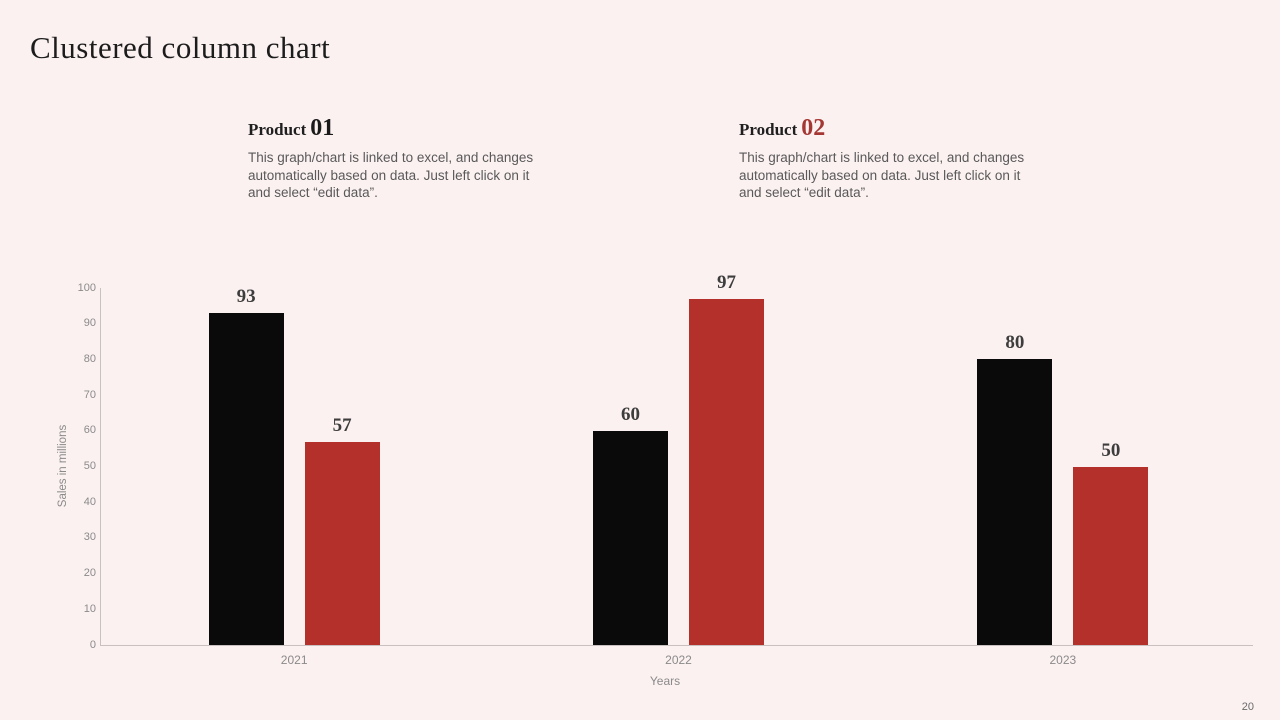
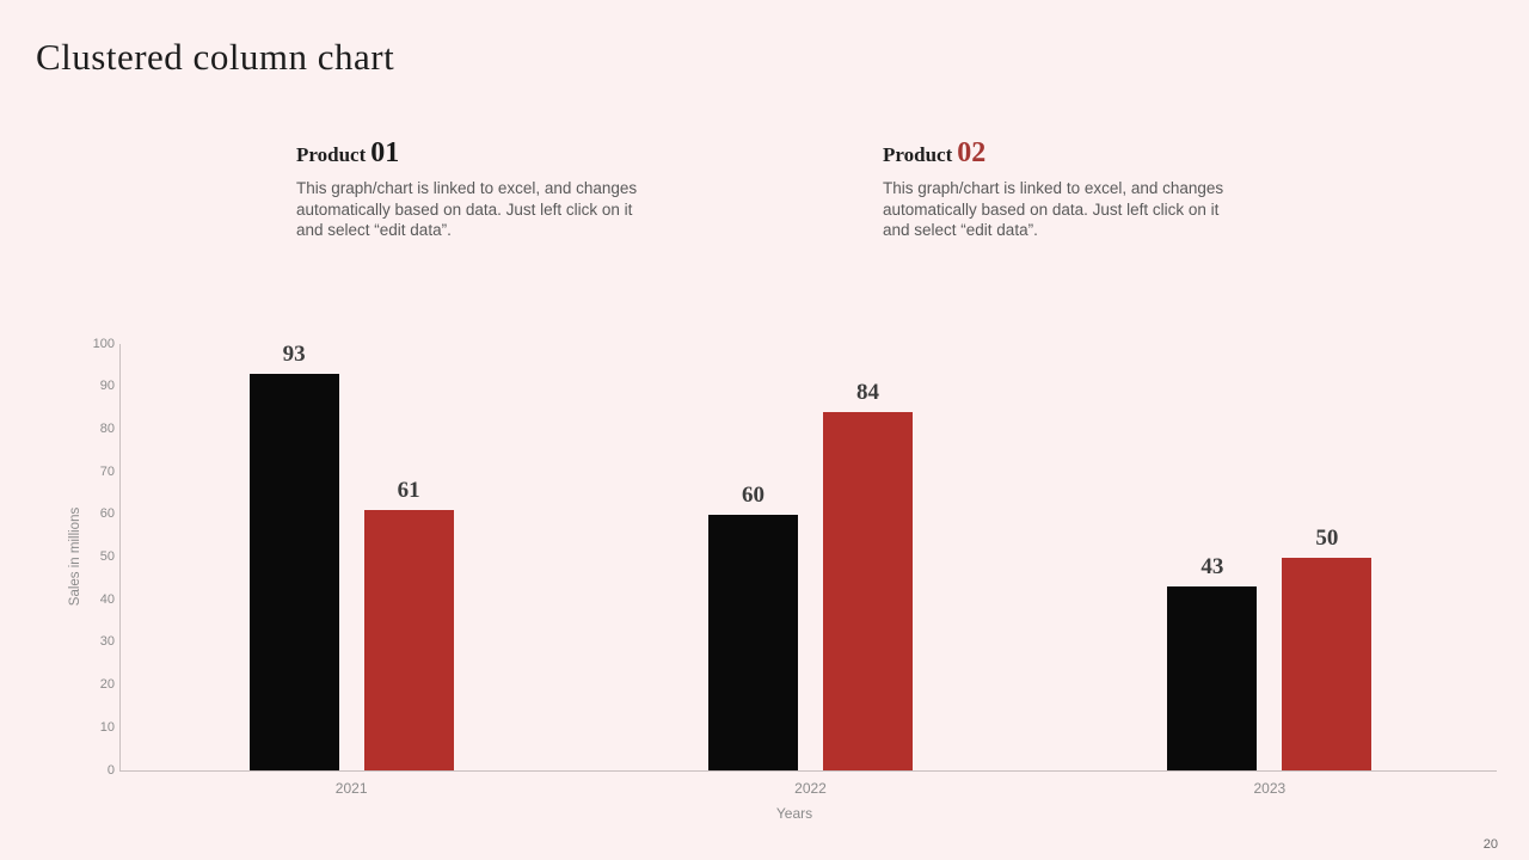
Product 02/2021: 57 -> 61
Product 02/2022: 97 -> 84
Product 01/2023: 80 -> 43
